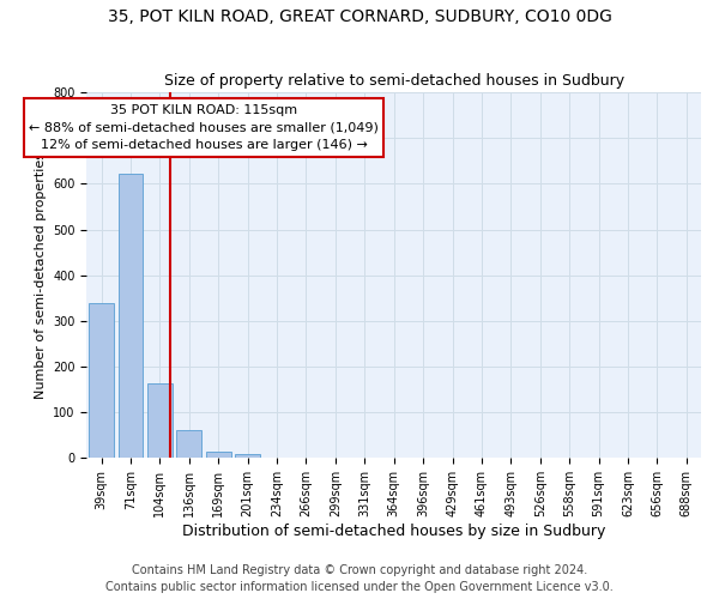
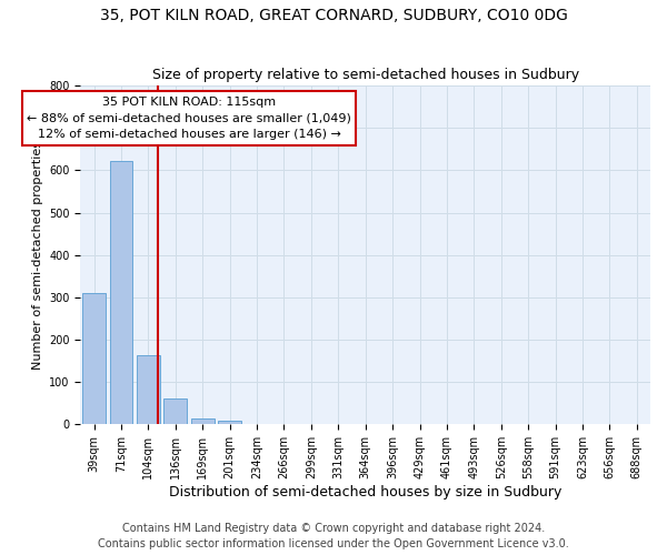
39sqm: 340 -> 310
